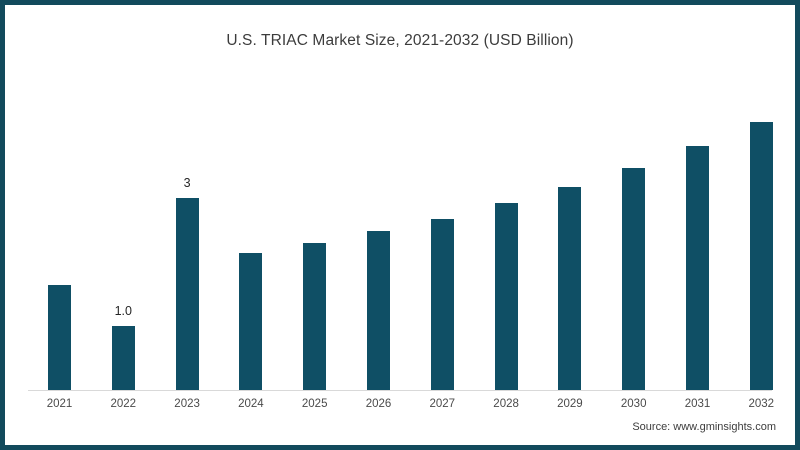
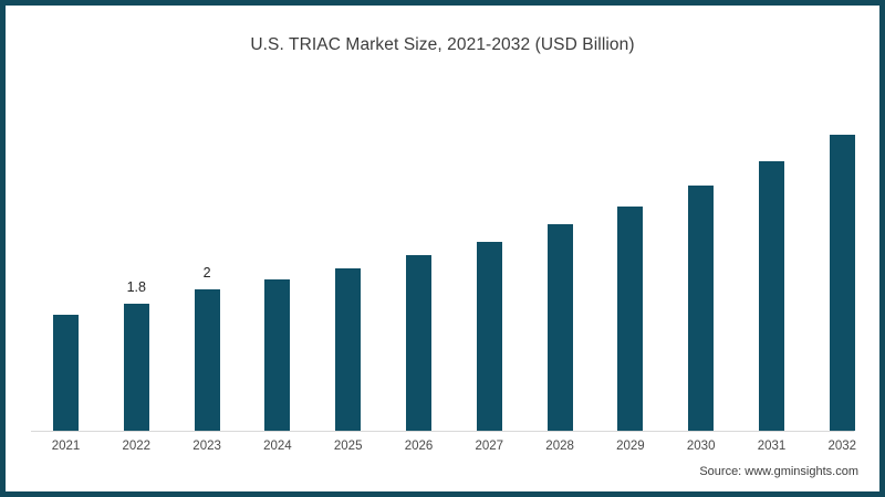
2022: 1.0 -> 1.8
2023: 3 -> 2
